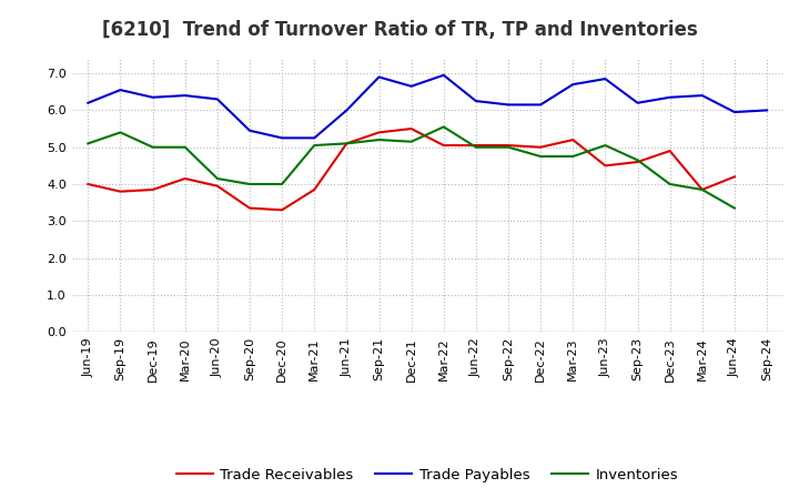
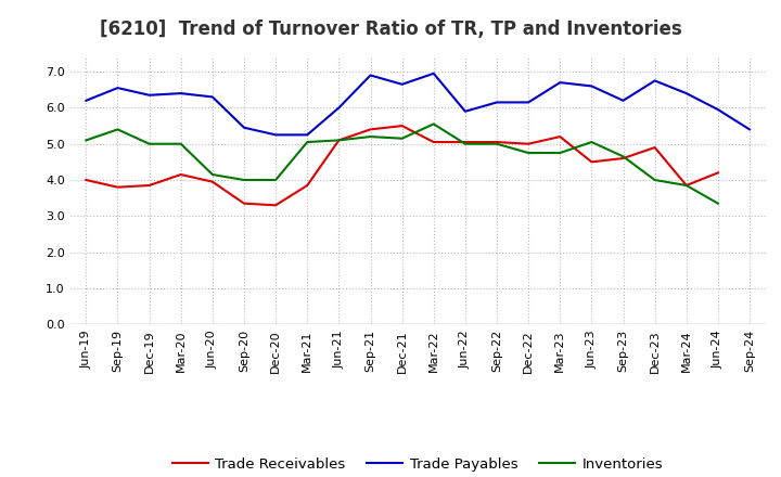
Trade Payables/Jun-22: 6.25 -> 5.90
Trade Payables/Jun-23: 6.85 -> 6.60
Trade Payables/Dec-23: 6.35 -> 6.75
Trade Payables/Sep-24: 6.00 -> 5.40
